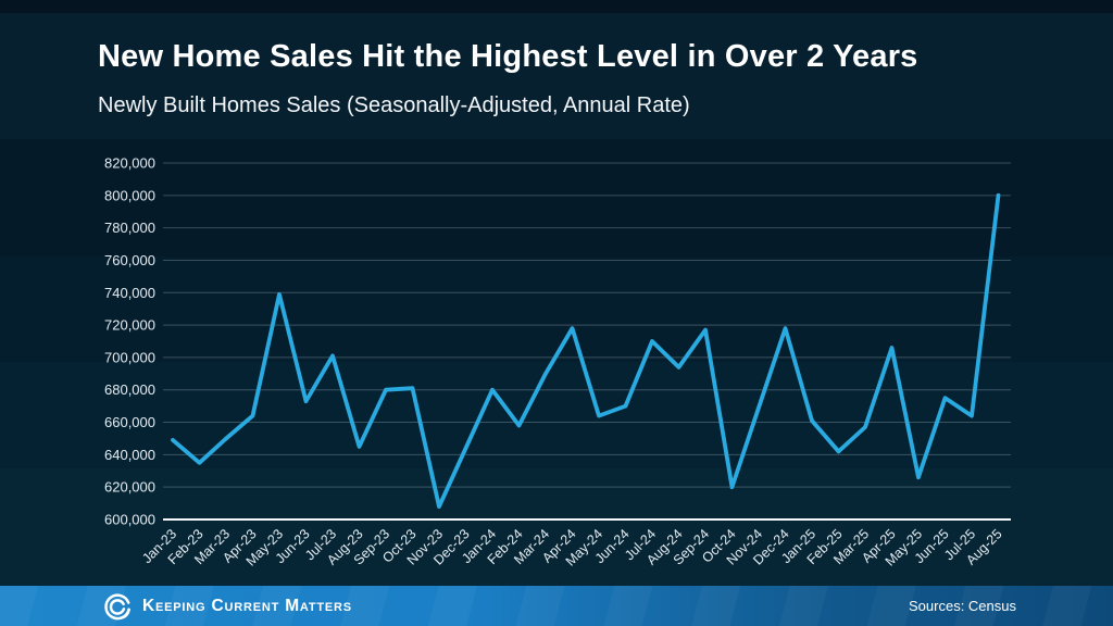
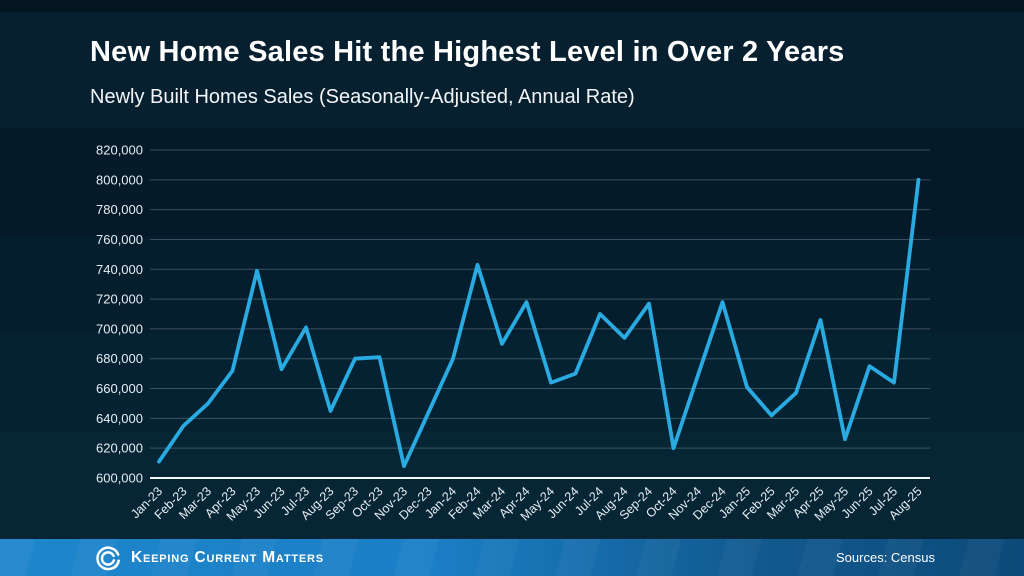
Jan-23: 649000 -> 611000
Apr-23: 664000 -> 672000
Feb-24: 658000 -> 743000
